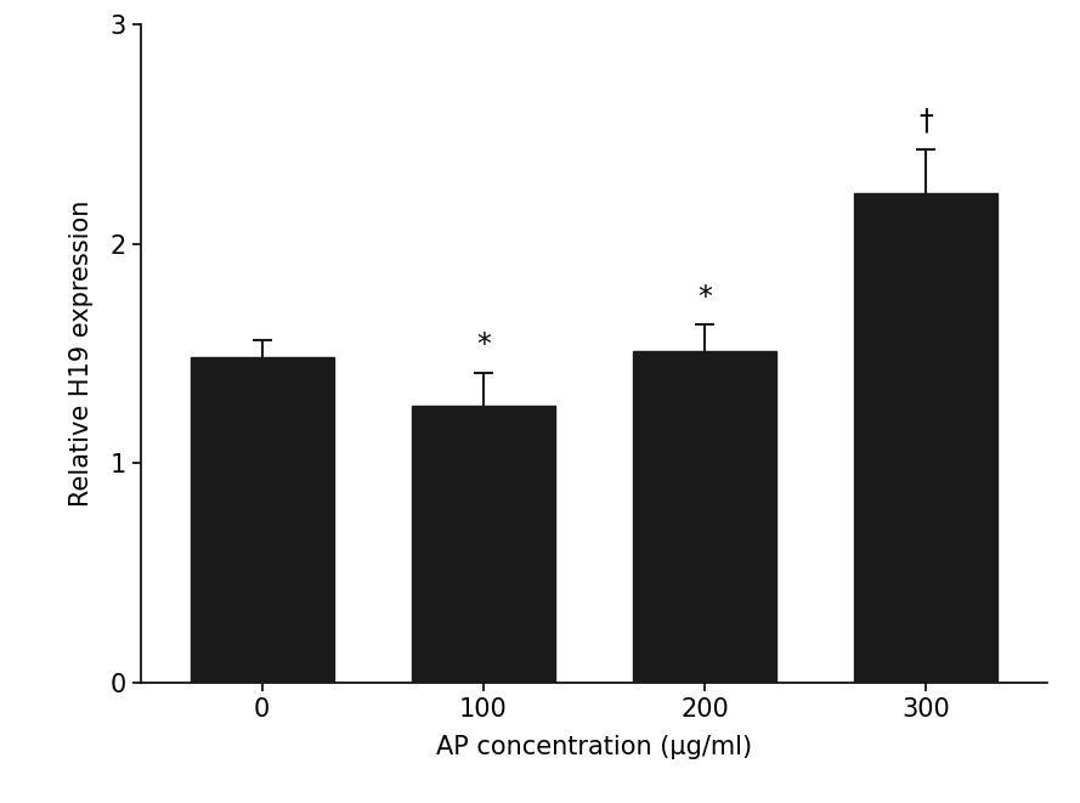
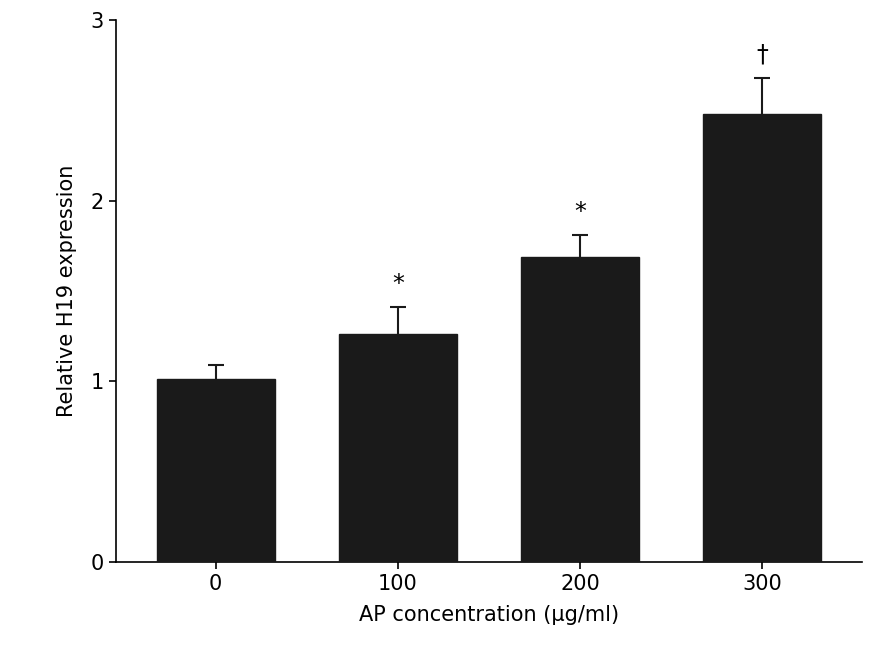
0: 1.48 -> 1.01
200: 1.51 -> 1.69
300: 2.23 -> 2.48
